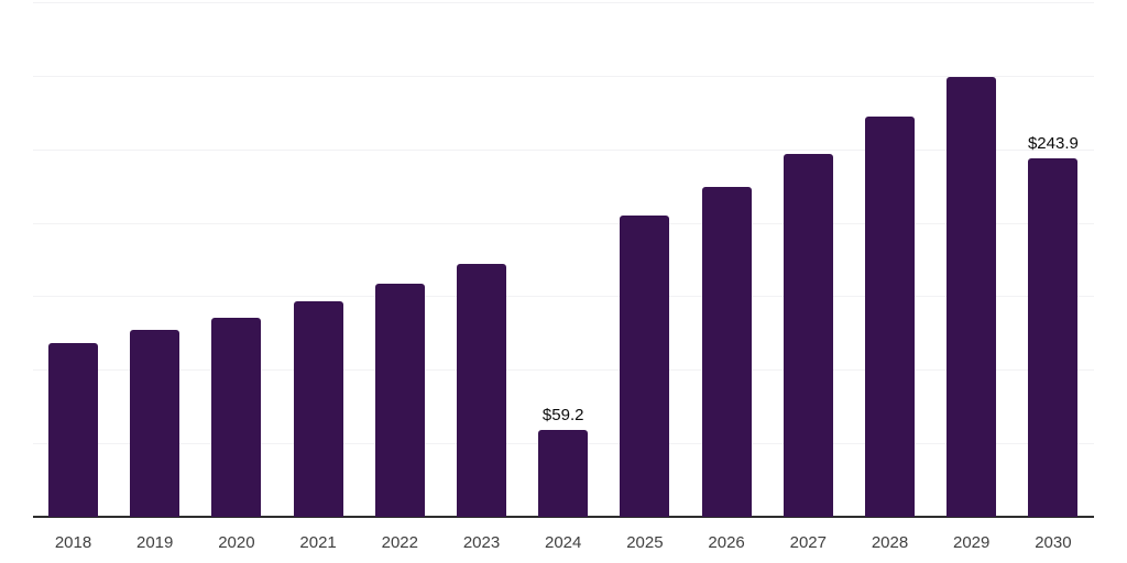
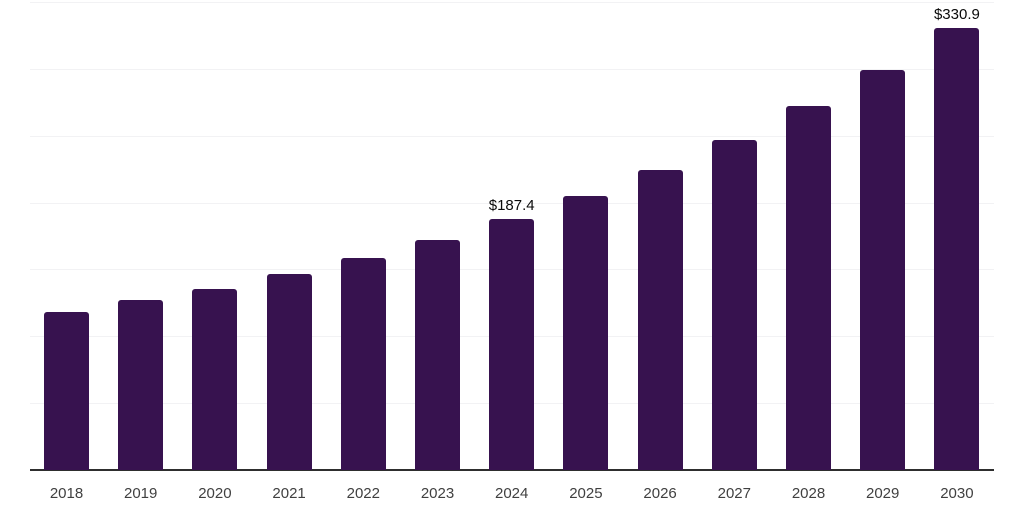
2024: $59.2 -> $187.4
2030: $243.9 -> $330.9
